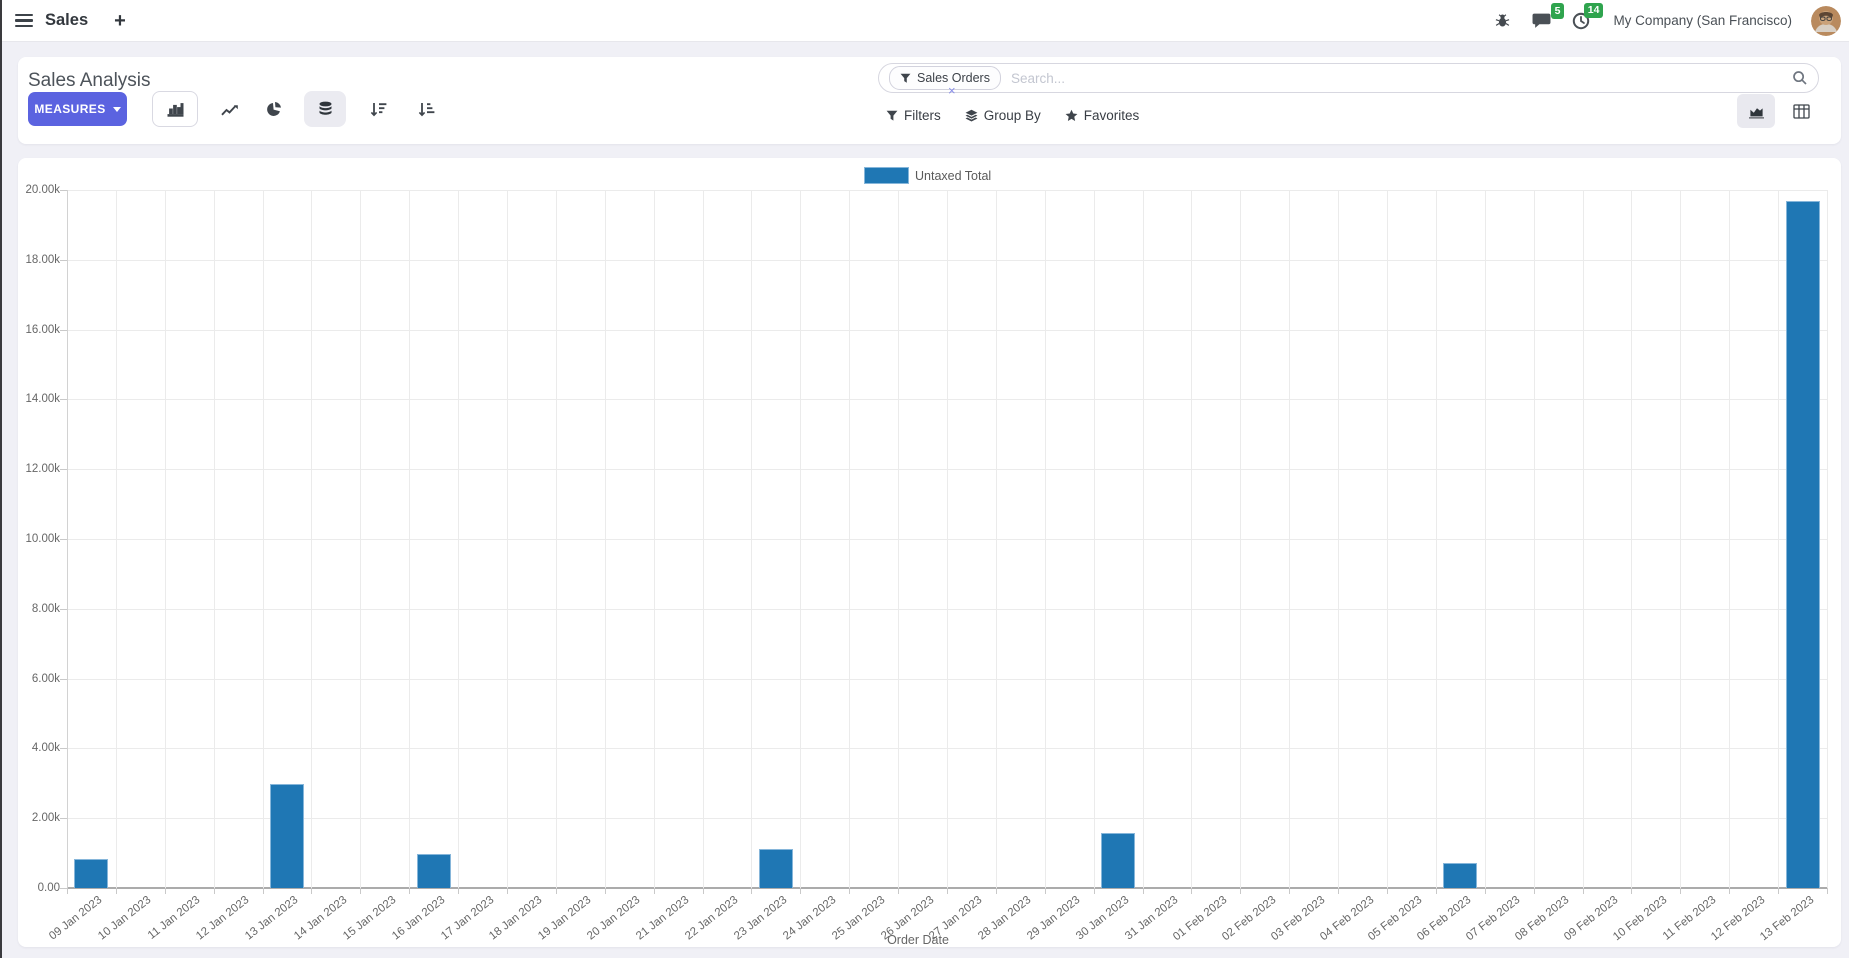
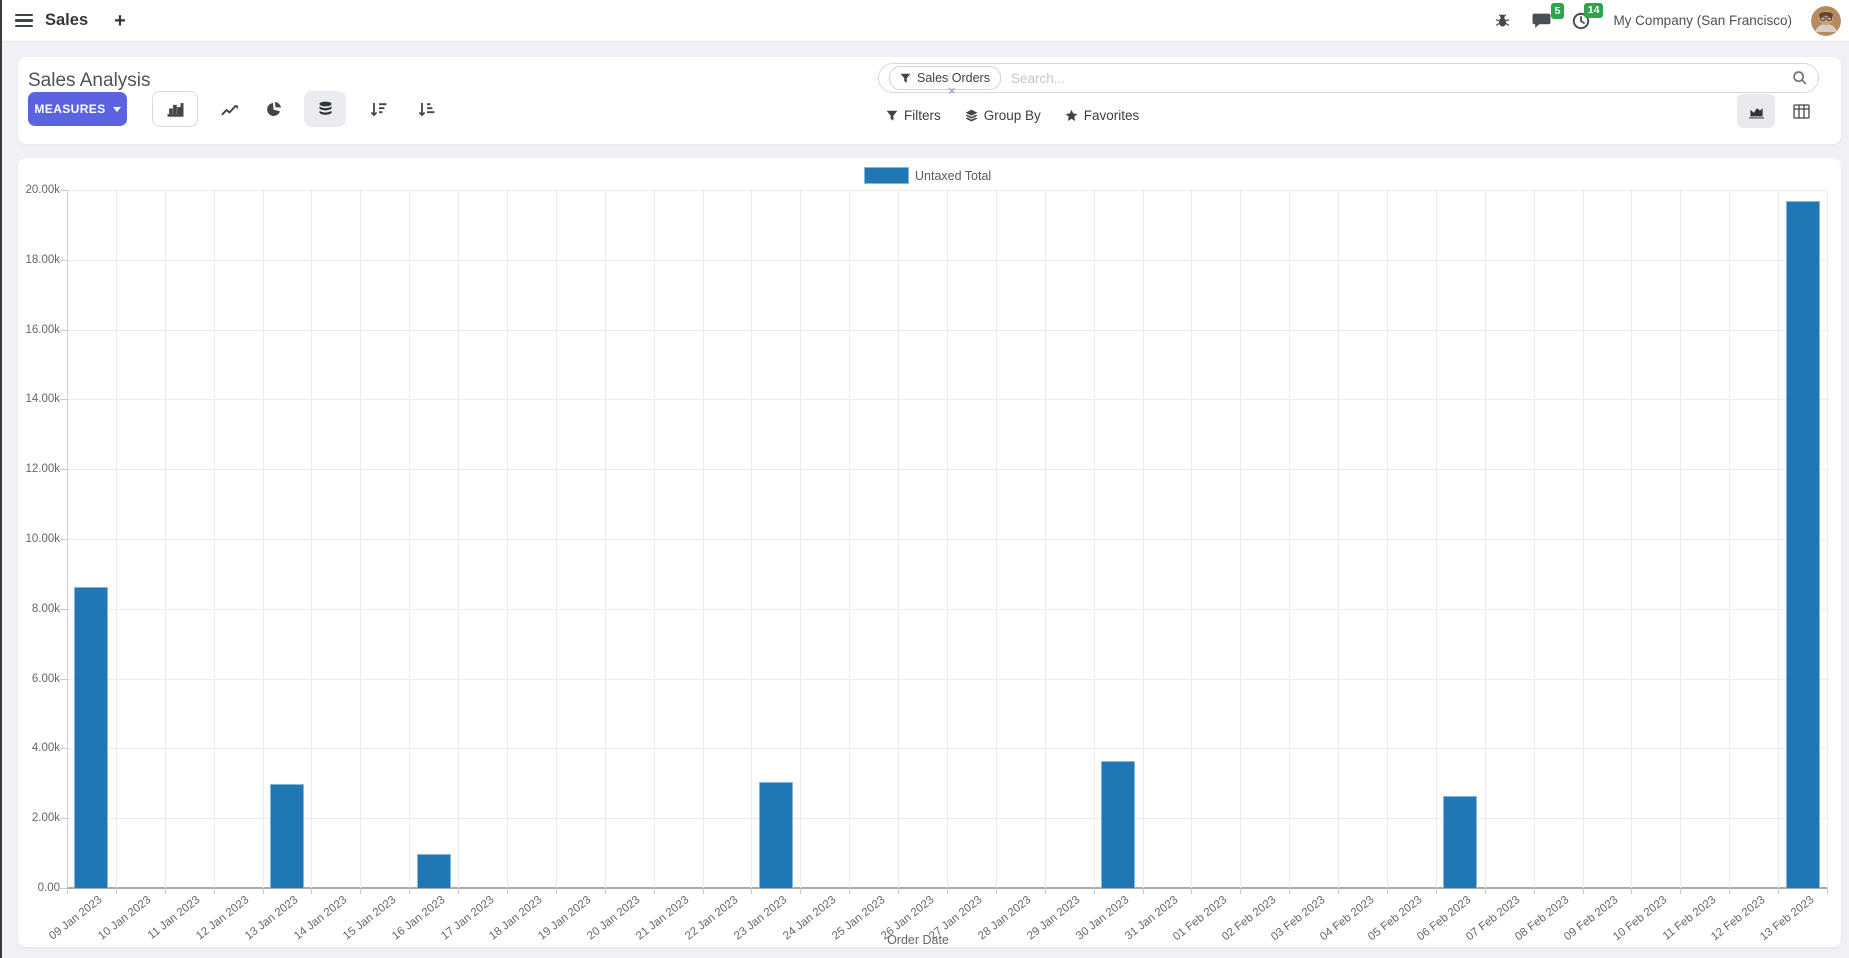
09 Jan 2023: 0.8k -> 8.6k
23 Jan 2023: 1.1k -> 3.0k
30 Jan 2023: 1.6k -> 3.6k
06 Feb 2023: 0.7k -> 2.6k
